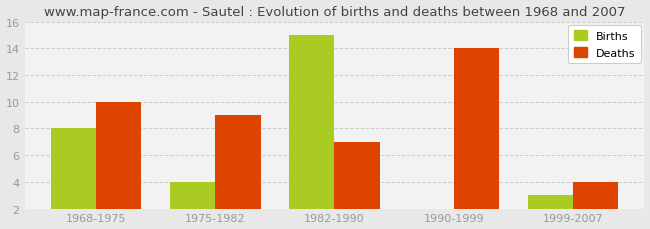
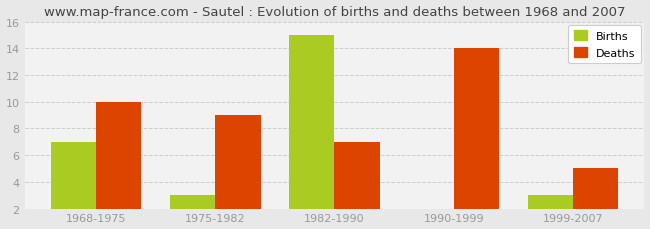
Births/1968-1975: 8 -> 7
Births/1975-1982: 4 -> 3
Deaths/1999-2007: 4 -> 5
